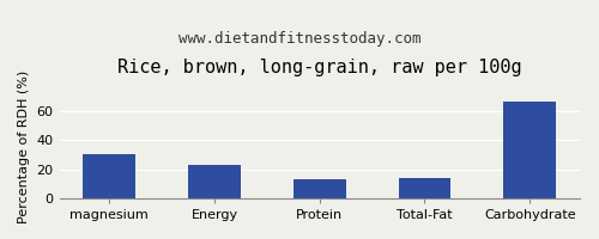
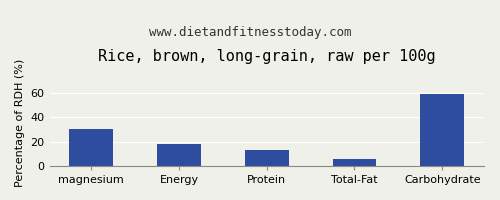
Energy: 23 -> 18
Total-Fat: 14 -> 6
Carbohydrate: 66 -> 59
